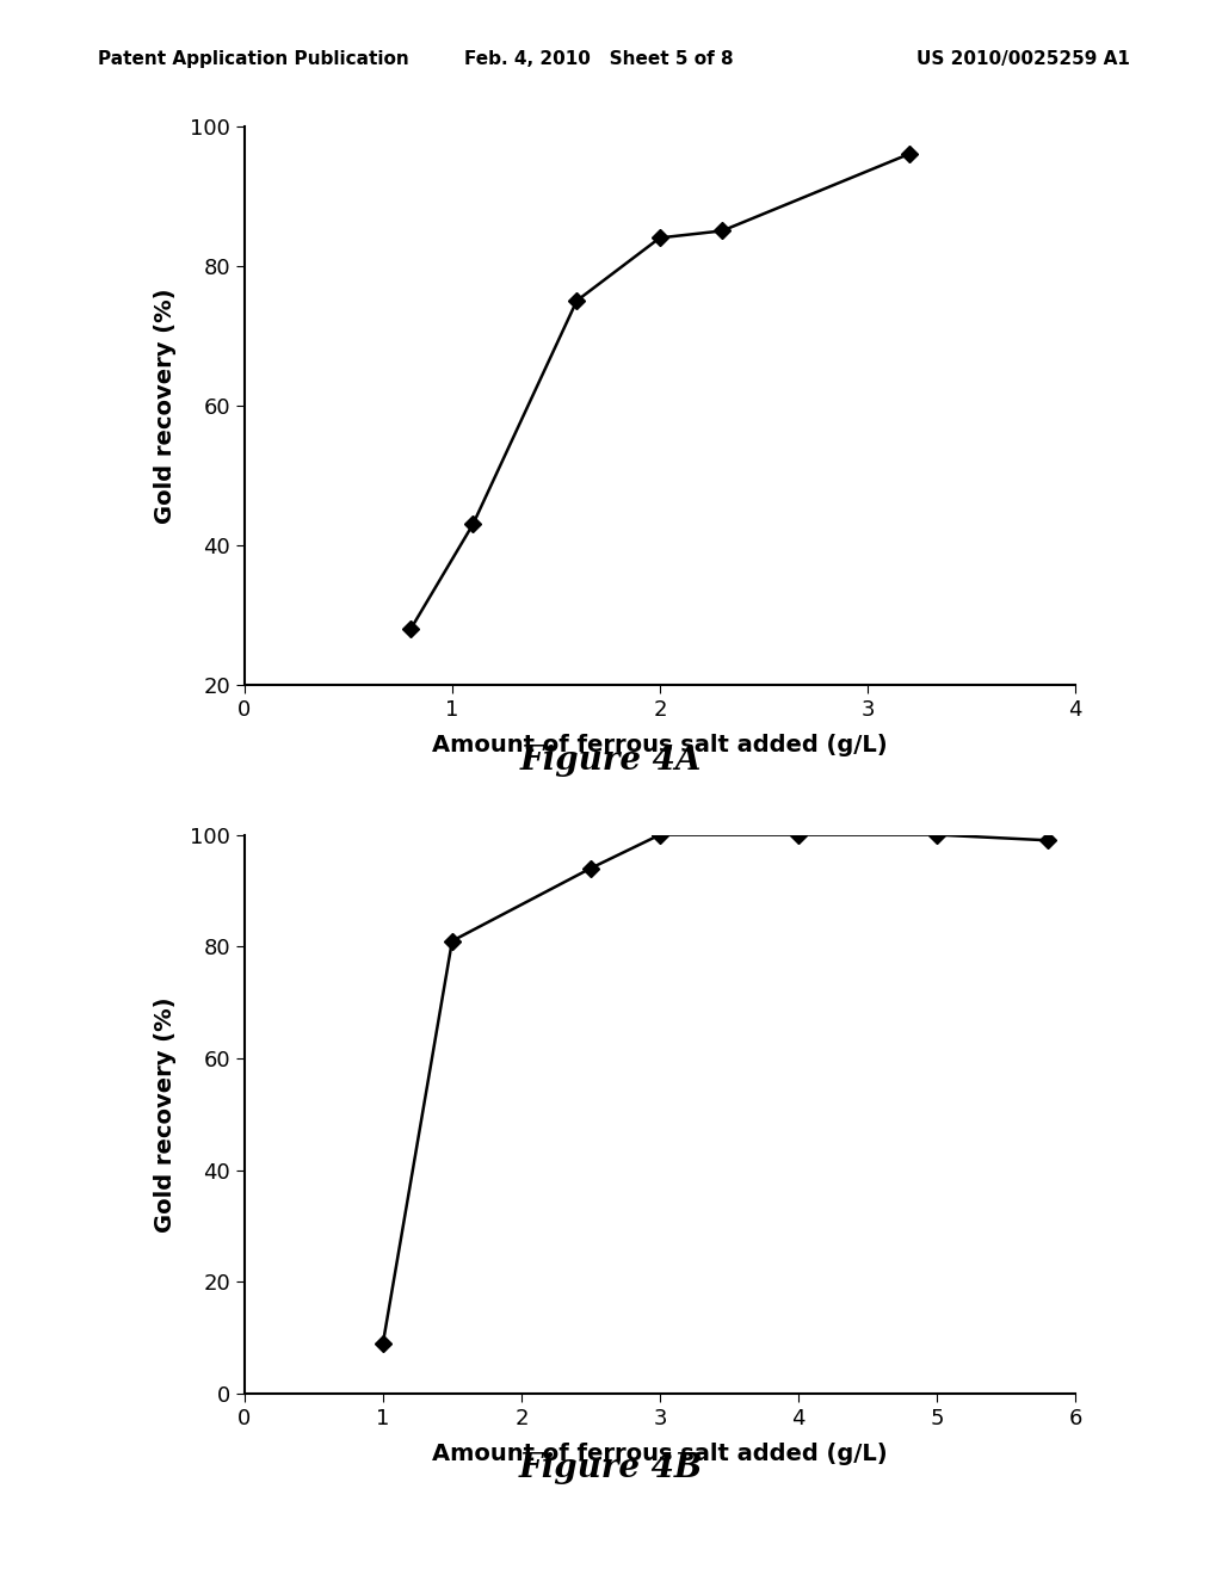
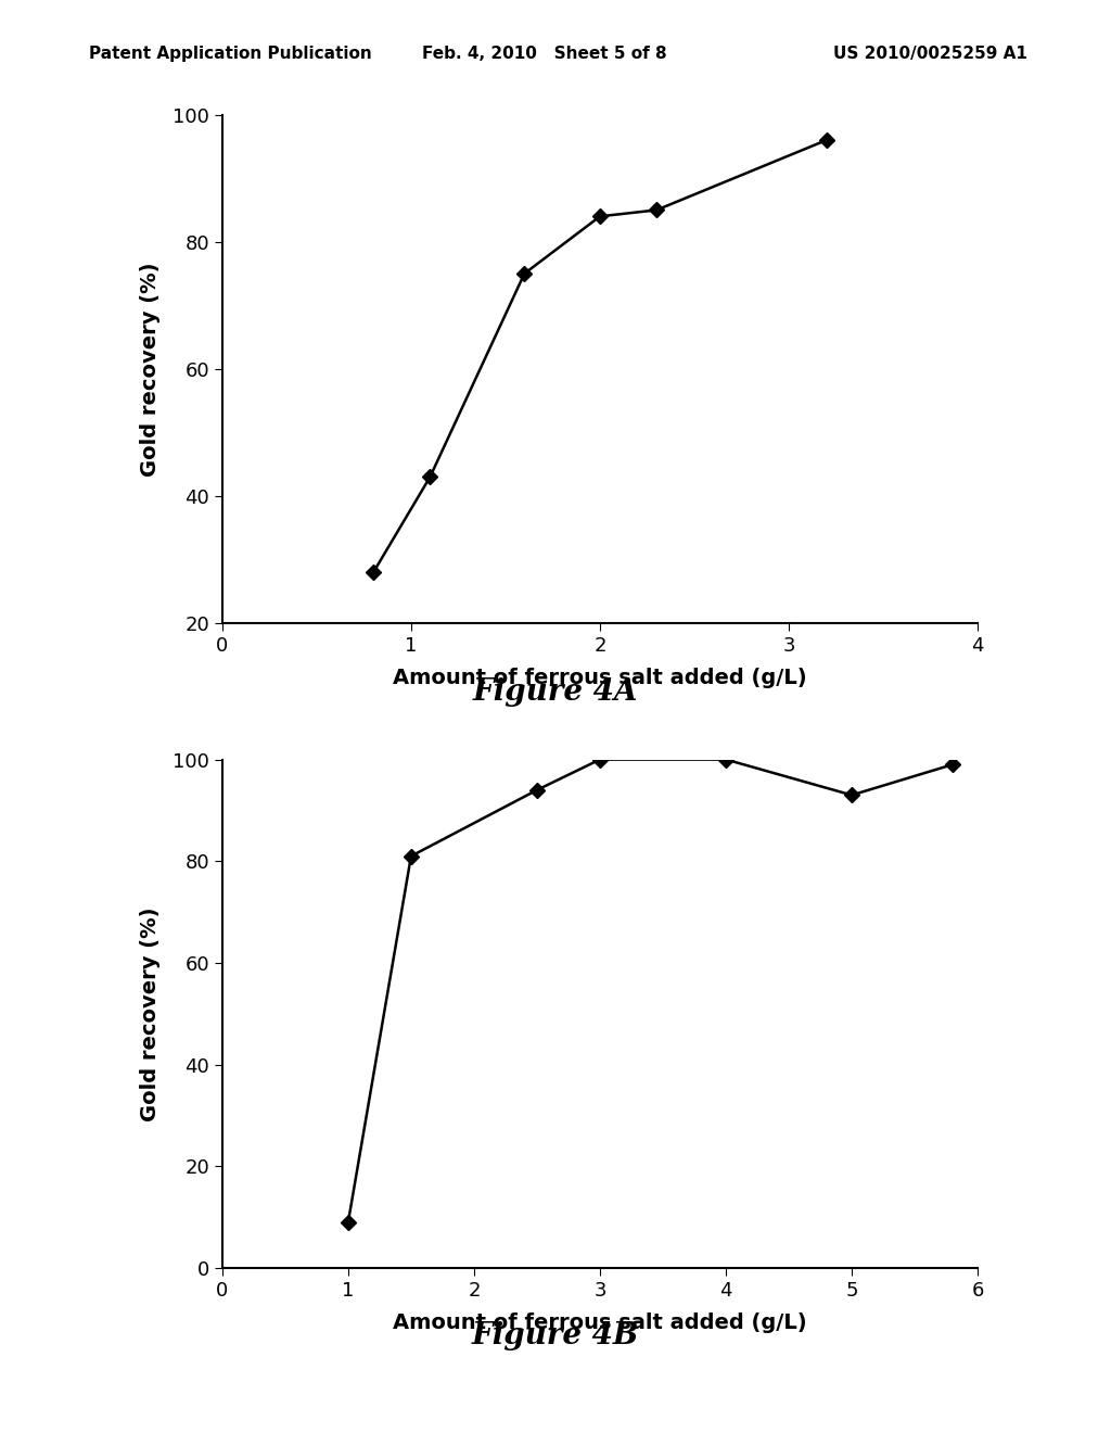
5: 100 -> 93
